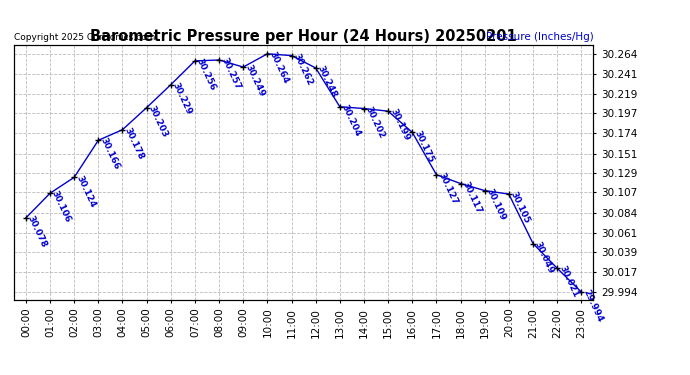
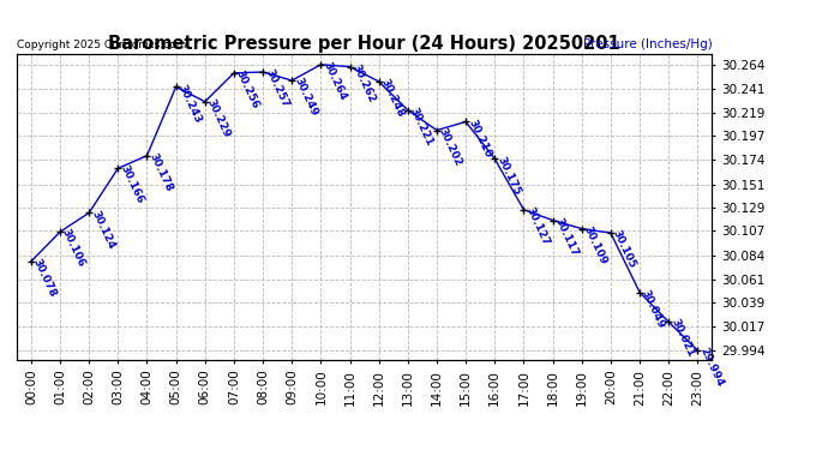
05:00: 30.203 -> 30.243
13:00: 30.204 -> 30.221
15:00: 30.199 -> 30.210
